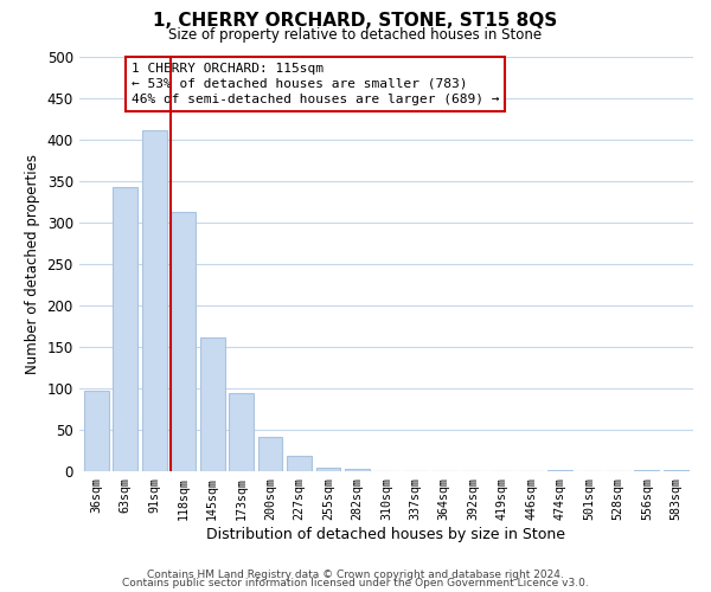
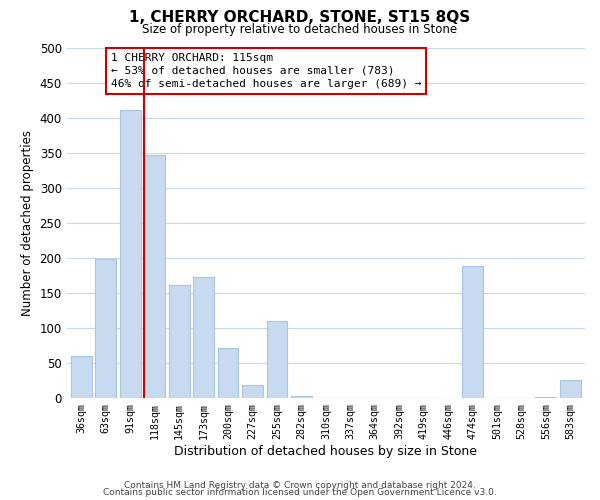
36sqm: 97 -> 60
63sqm: 342 -> 198
118sqm: 312 -> 346
173sqm: 94 -> 172
200sqm: 42 -> 72
255sqm: 5 -> 110
474sqm: 2 -> 188
583sqm: 2 -> 26
